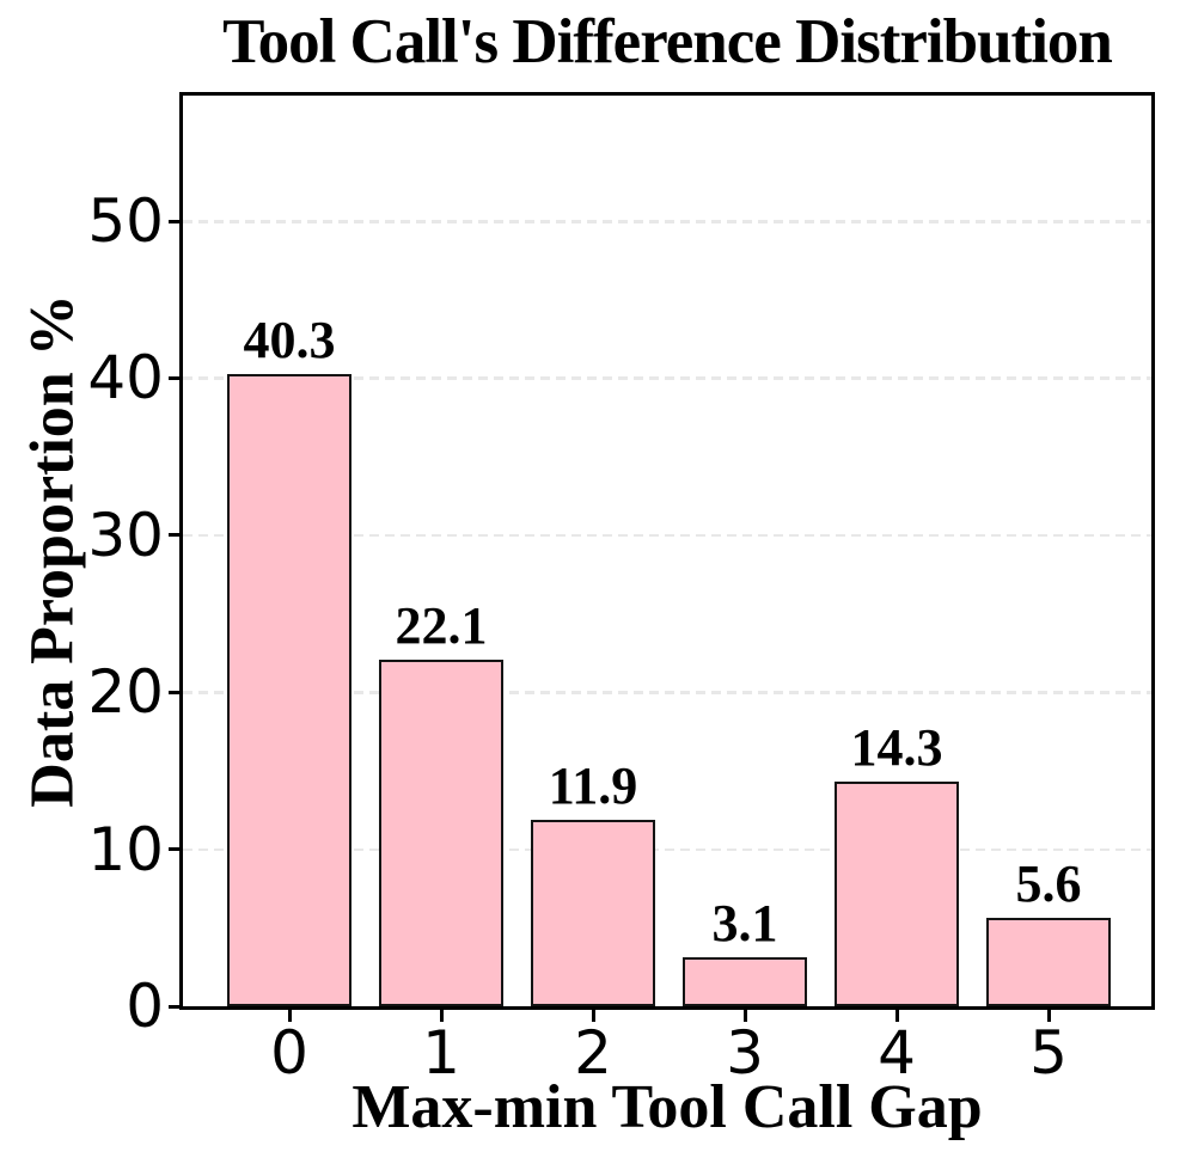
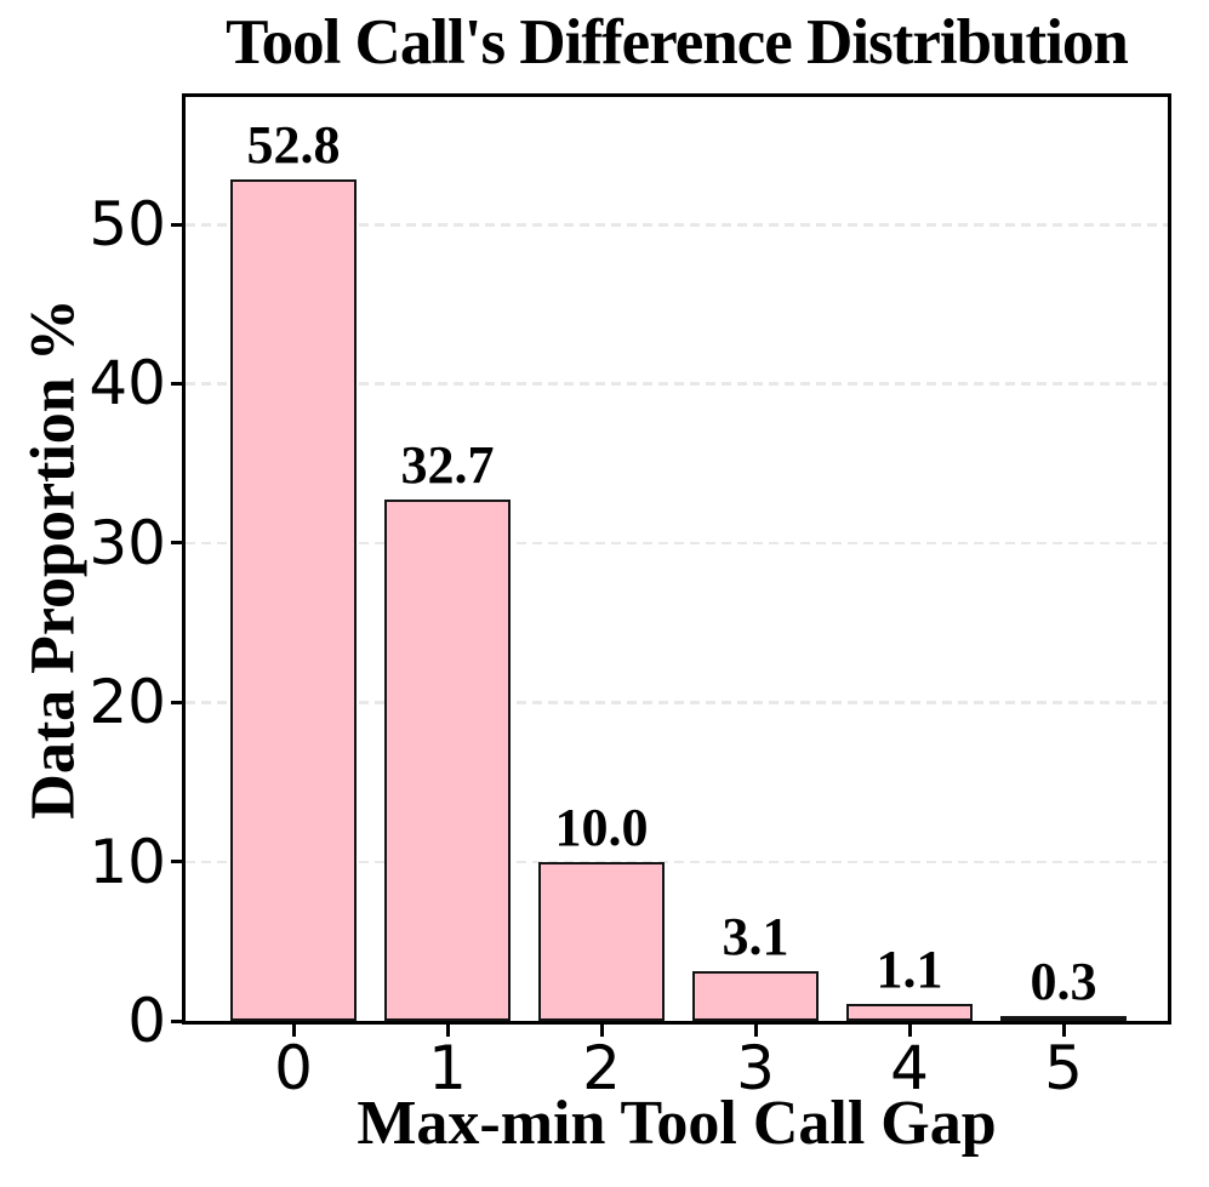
0: 40.3 -> 52.8
1: 22.1 -> 32.7
2: 11.9 -> 10.0
4: 14.3 -> 1.1
5: 5.6 -> 0.3
